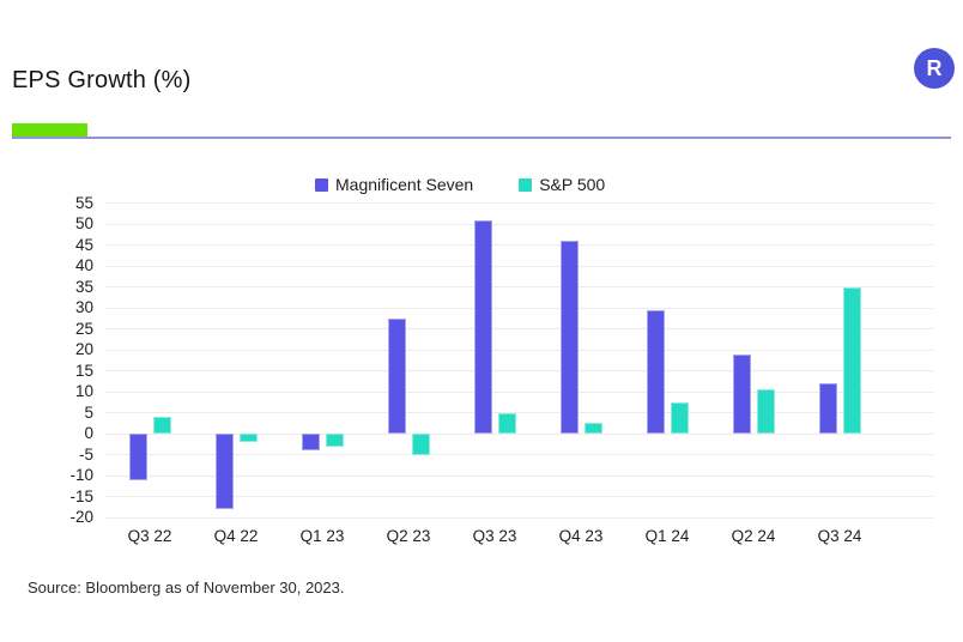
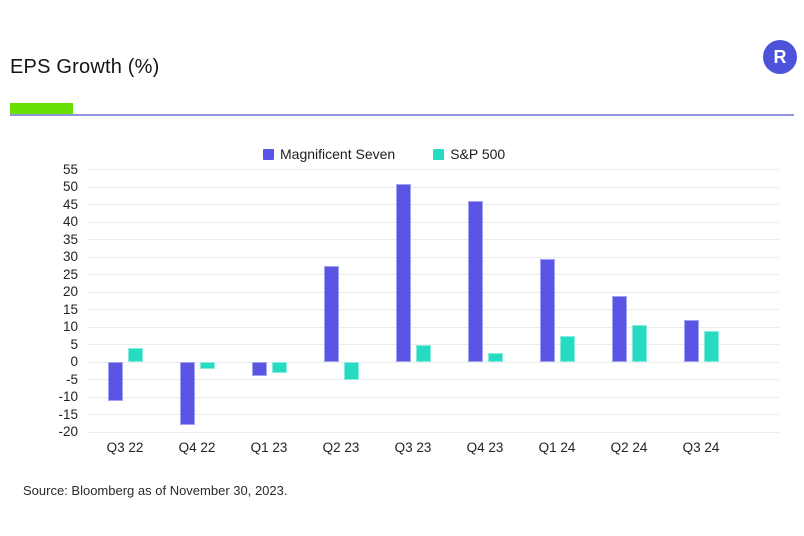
S&P 500/Q3 24: 35 -> 9
